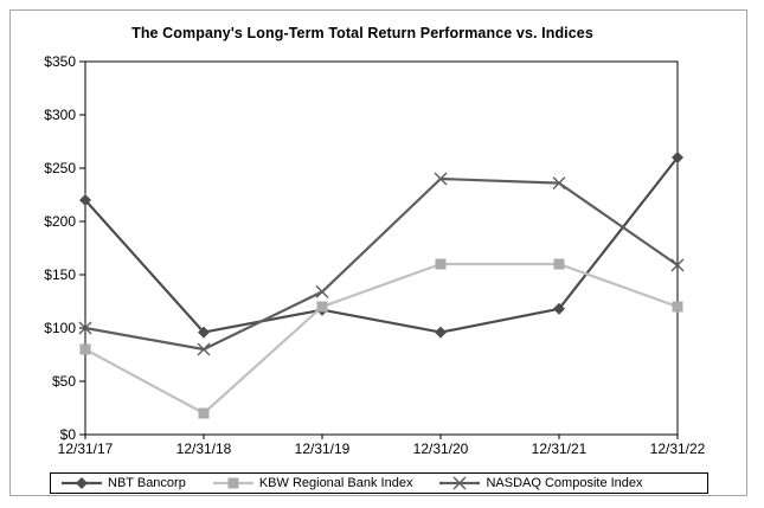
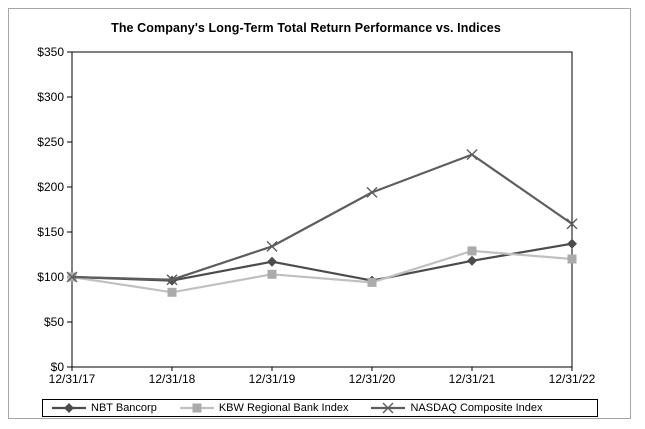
NBT Bancorp/12/31/17: $220 -> $100
KBW Regional Bank Index/12/31/17: $80 -> $100
KBW Regional Bank Index/12/31/18: $20 -> $80
NASDAQ Composite Index/12/31/18: $80 -> $100
KBW Regional Bank Index/12/31/19: $120 -> $100
KBW Regional Bank Index/12/31/20: $160 -> $90
NASDAQ Composite Index/12/31/20: $240 -> $190
KBW Regional Bank Index/12/31/21: $160 -> $130
NBT Bancorp/12/31/22: $260 -> $140
